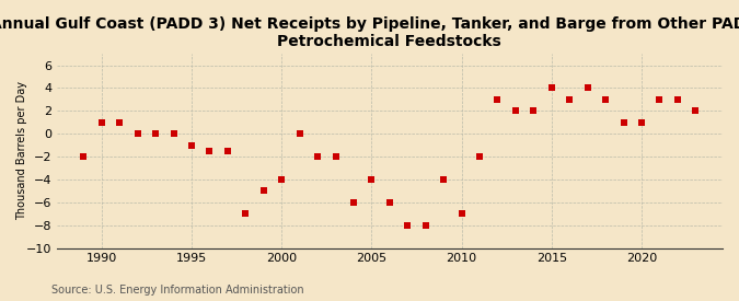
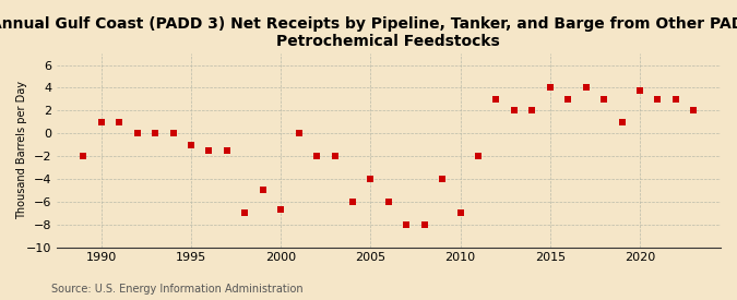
2000: -4.0 -> -6.7
2020: 1.0 -> 3.8
